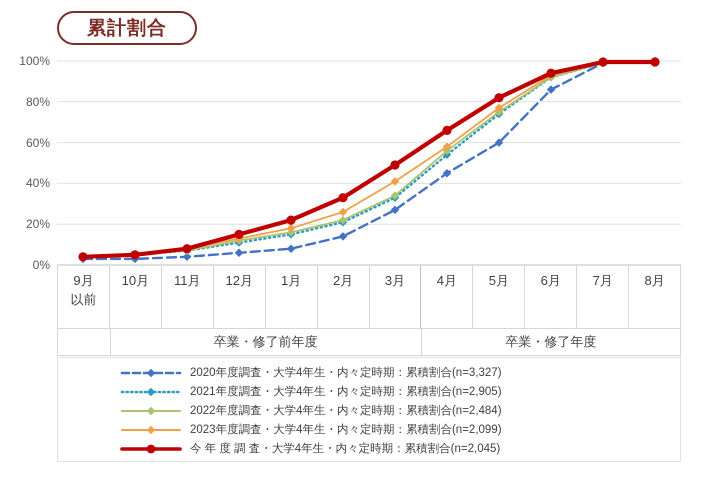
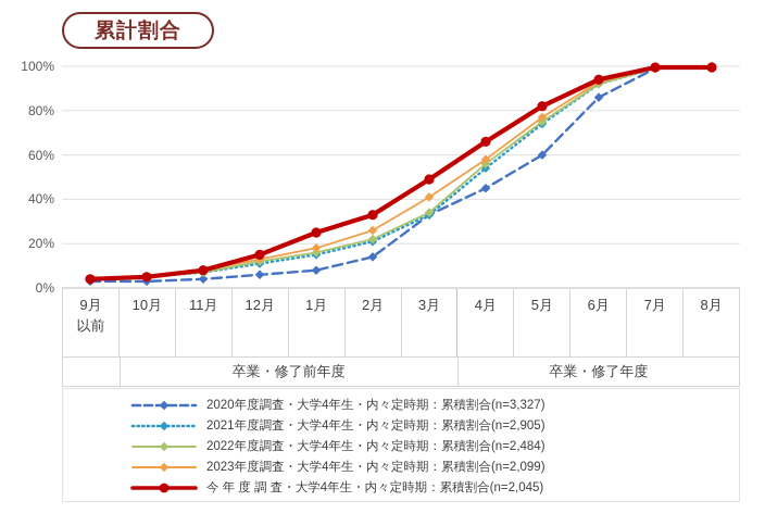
今 年 度 調 査・大学4年生・内々定時期：累積割合(n=2,045)/1月: 22% -> 25%
2020年度調査・大学4年生・内々定時期：累積割合(n=3,327)/3月: 27% -> 33%
